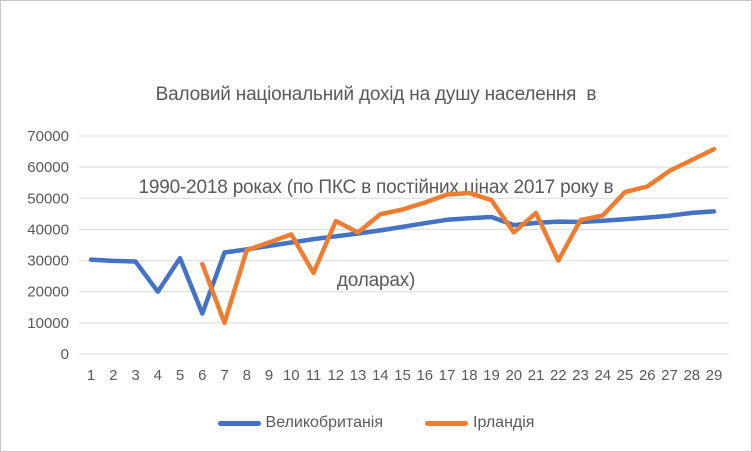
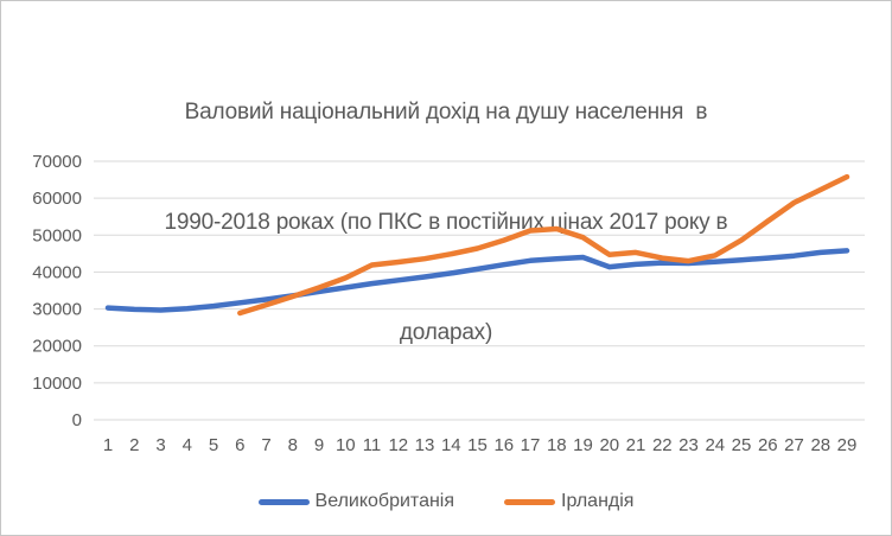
Великобританія/4: 20000 -> 30000
Великобританія/6: 13000 -> 32000
Ірландія/7: 10000 -> 31000
Ірландія/11: 26000 -> 42000
Ірландія/13: 39000 -> 44000
Ірландія/20: 39000 -> 45000
Ірландія/22: 30000 -> 44000
Ірландія/25: 52000 -> 49000
